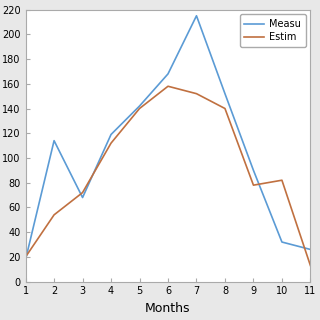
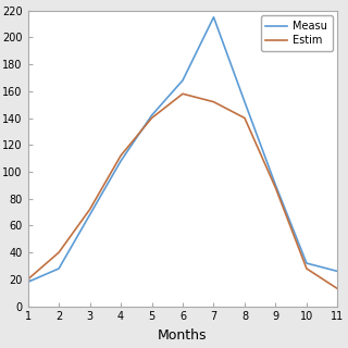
Measu/2: 114 -> 28
Estim/2: 54 -> 40
Measu/4: 119 -> 108
Estim/9: 78 -> 88
Estim/10: 82 -> 28
